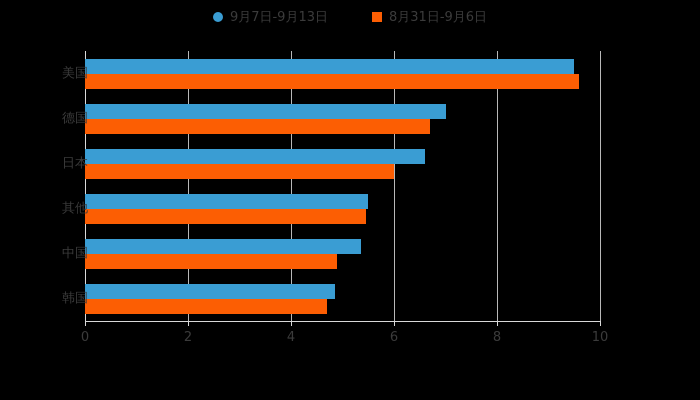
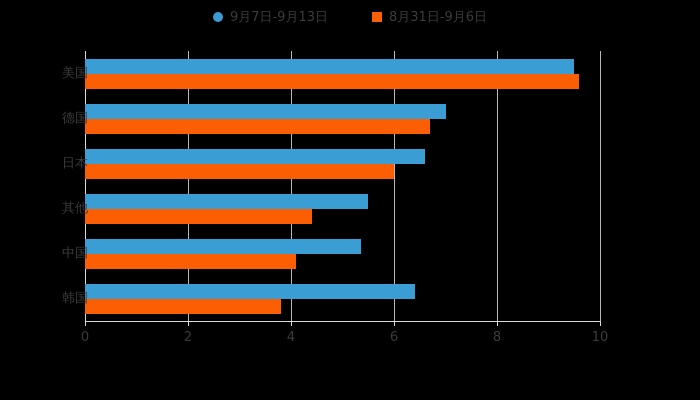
8月31日-9月6日/其他: 5.5 -> 4.4
8月31日-9月6日/中国: 4.9 -> 4.1
9月7日-9月13日/韩国: 4.8 -> 6.4
8月31日-9月6日/韩国: 4.7 -> 3.8
